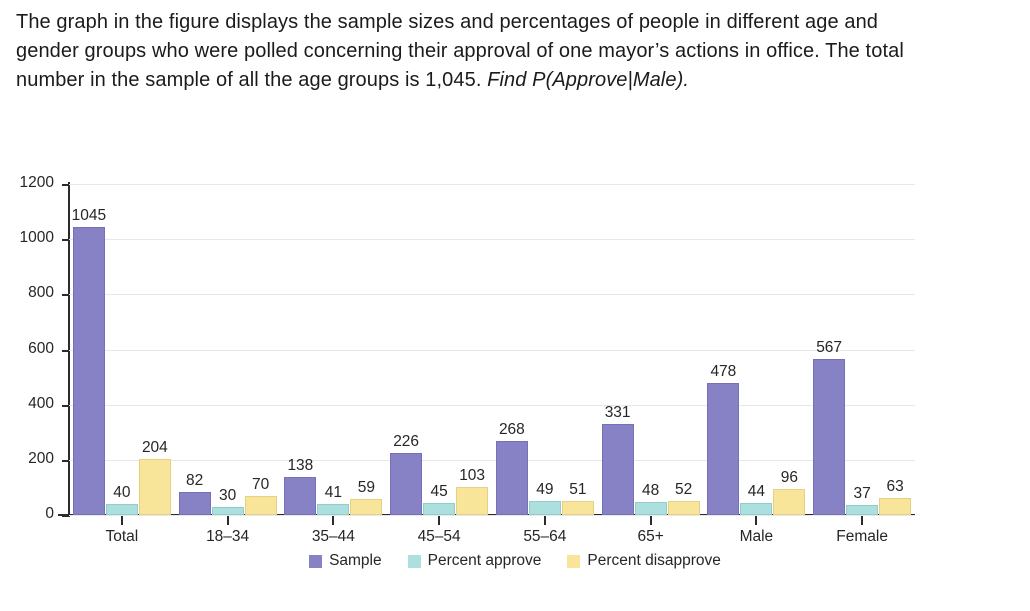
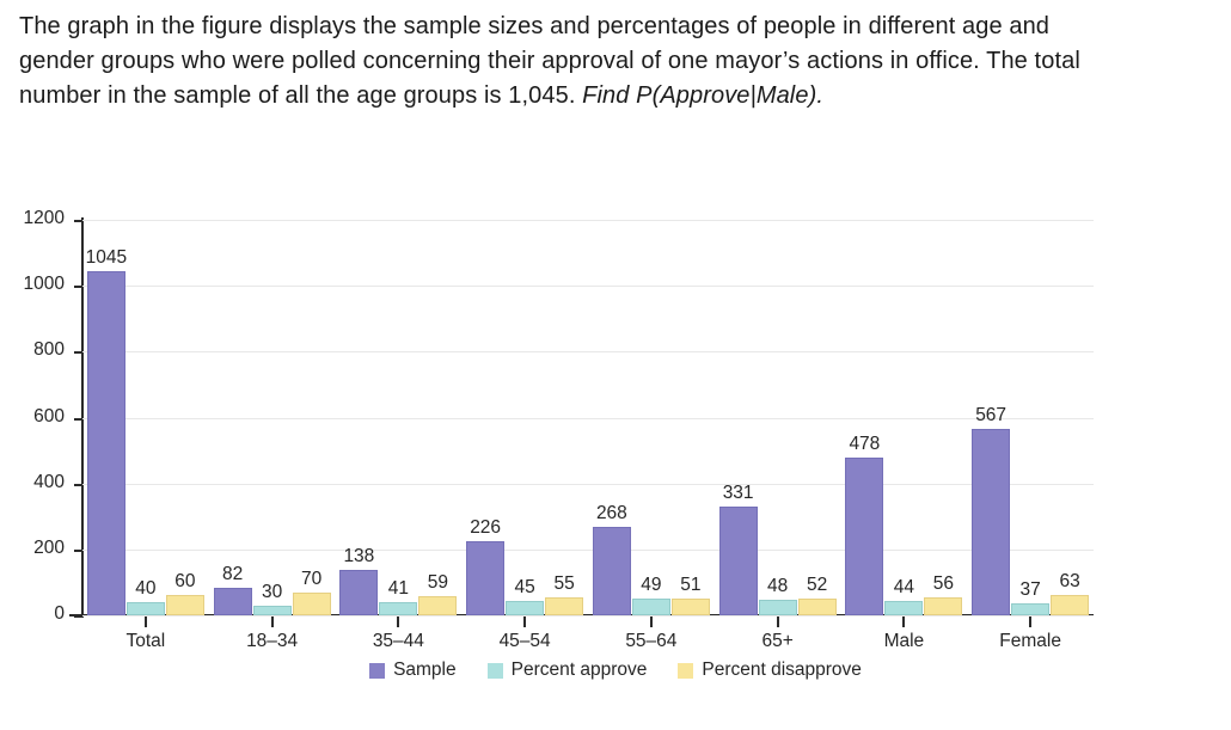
Percent disapprove/Total: 204 -> 60
Percent disapprove/45–54: 103 -> 55
Percent disapprove/Male: 96 -> 56
